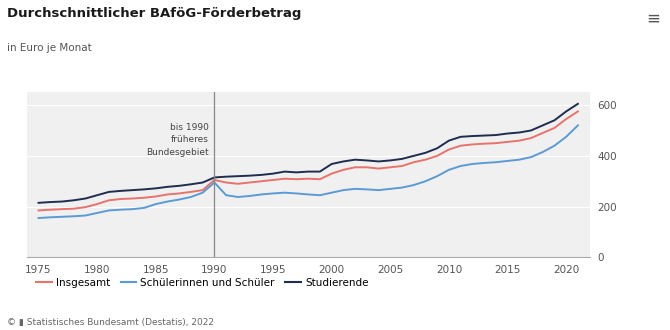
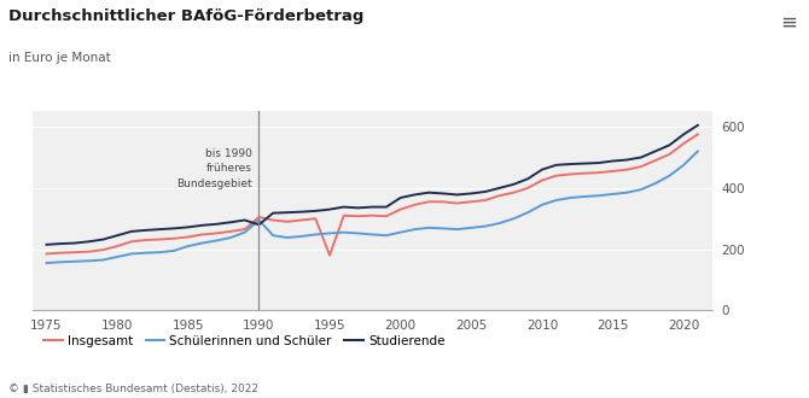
Studierende/1990: 315 -> 280
Insgesamt/1995: 305 -> 180
